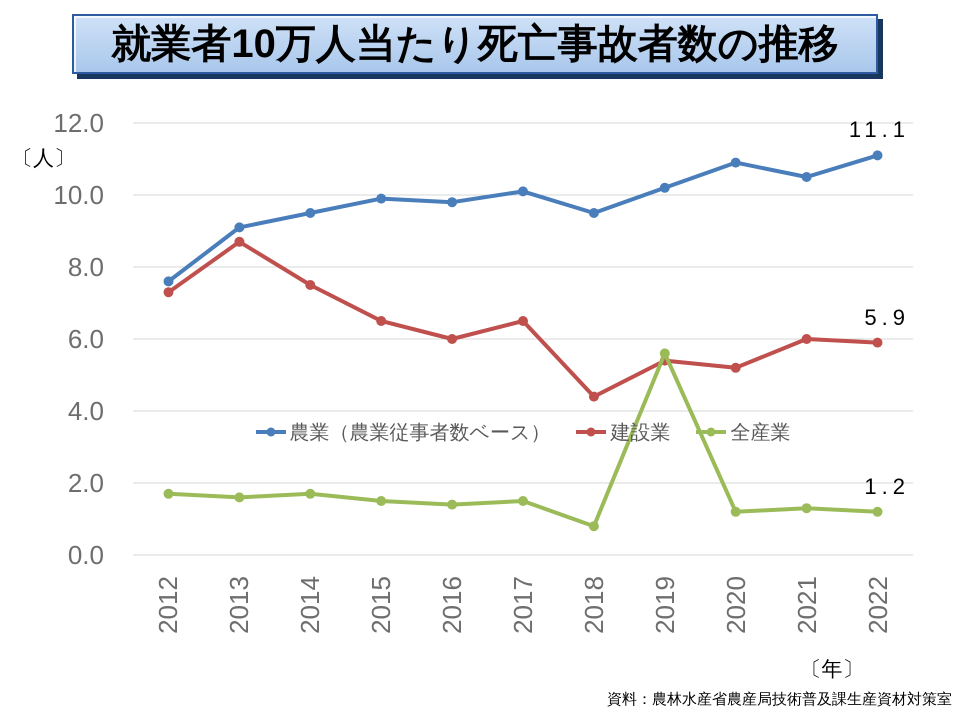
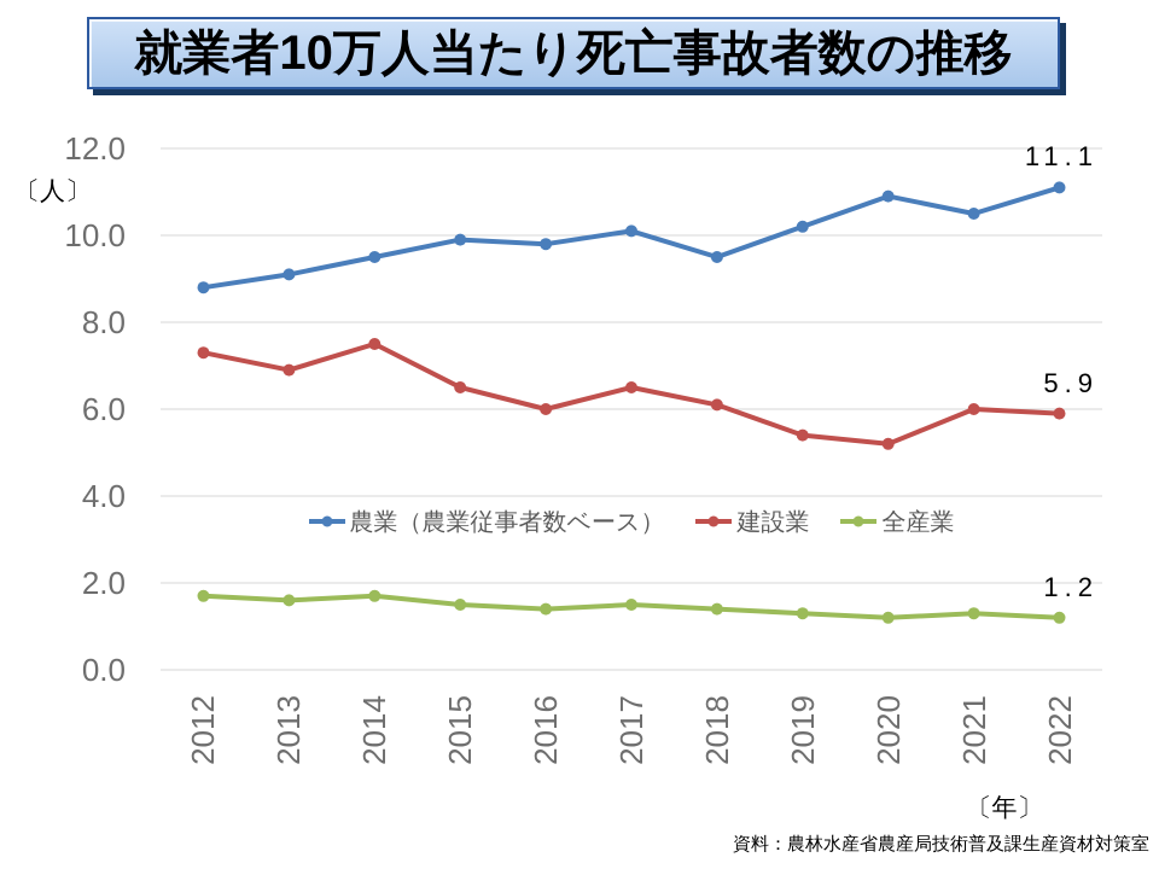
農業（農業従事者数ベース）/2012: 7.6 -> 8.8
建設業/2013: 8.7 -> 6.9
建設業/2018: 4.4 -> 6.1
全産業/2018: 0.8 -> 1.4
全産業/2019: 5.6 -> 1.3
